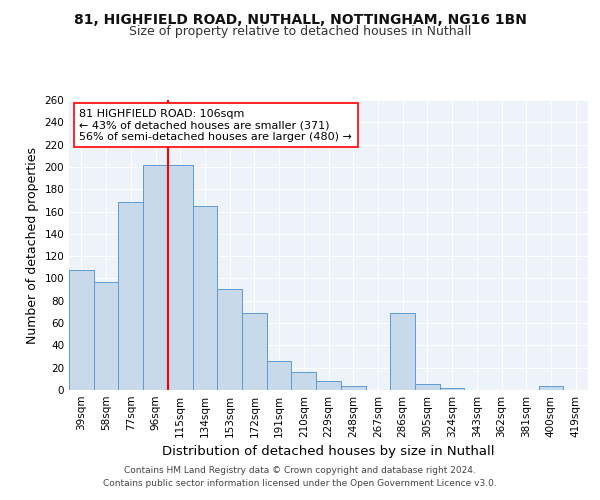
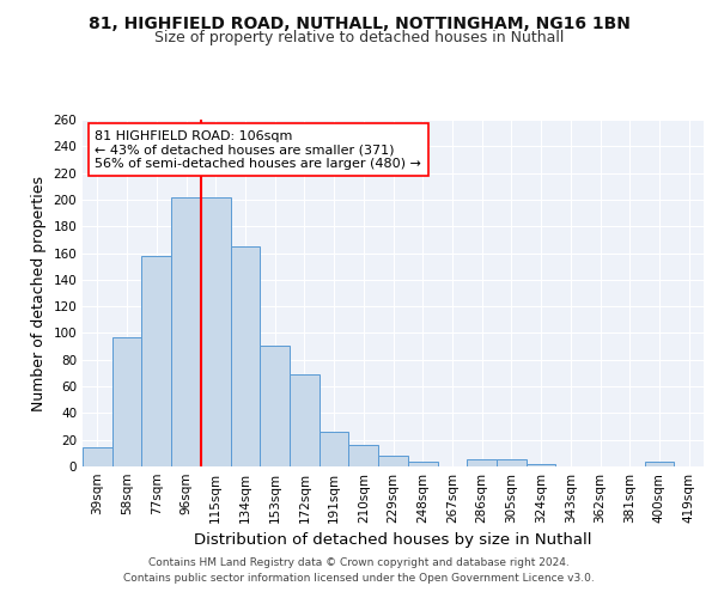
39sqm: 108 -> 14
77sqm: 169 -> 158
286sqm: 69 -> 5
